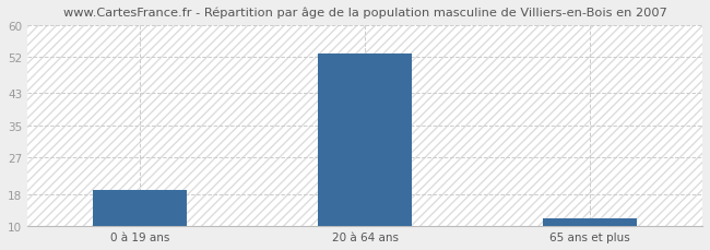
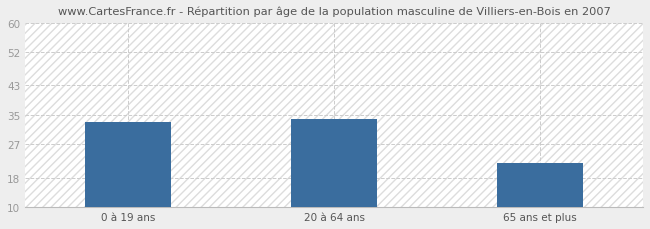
0 à 19 ans: 19 -> 33
20 à 64 ans: 53 -> 34
65 ans et plus: 12 -> 22
